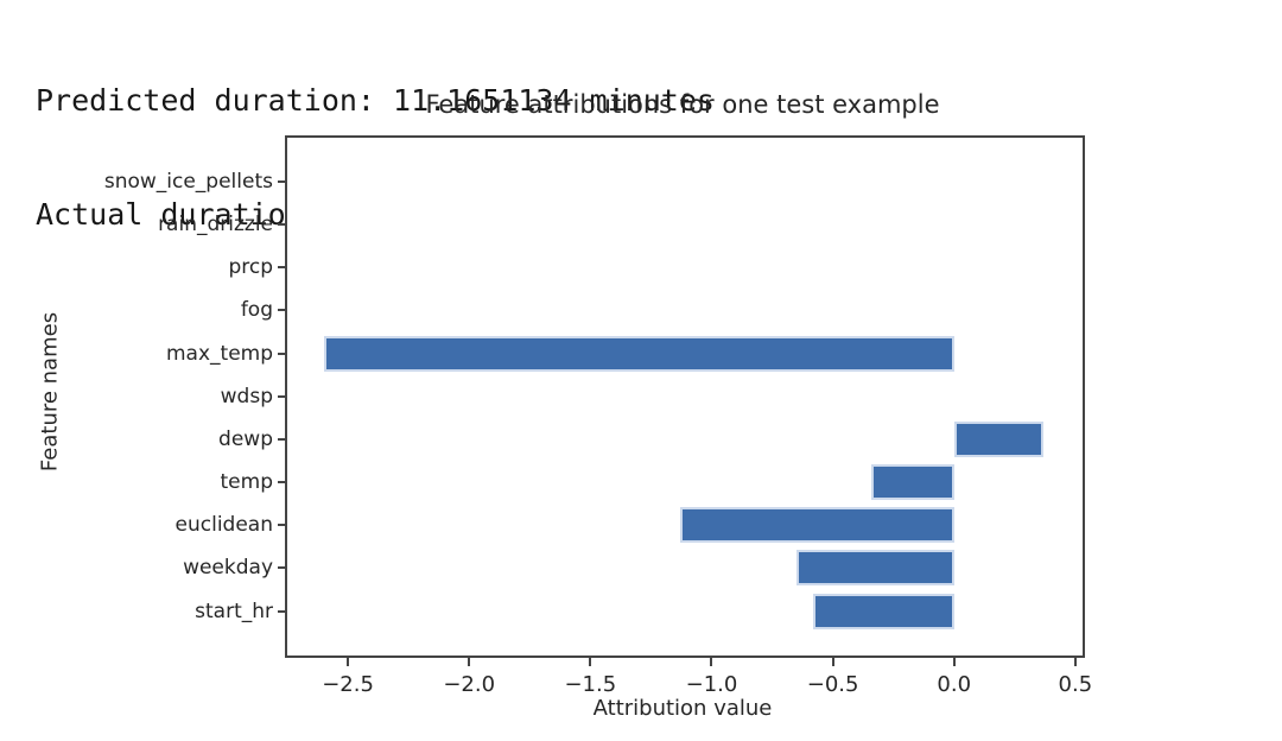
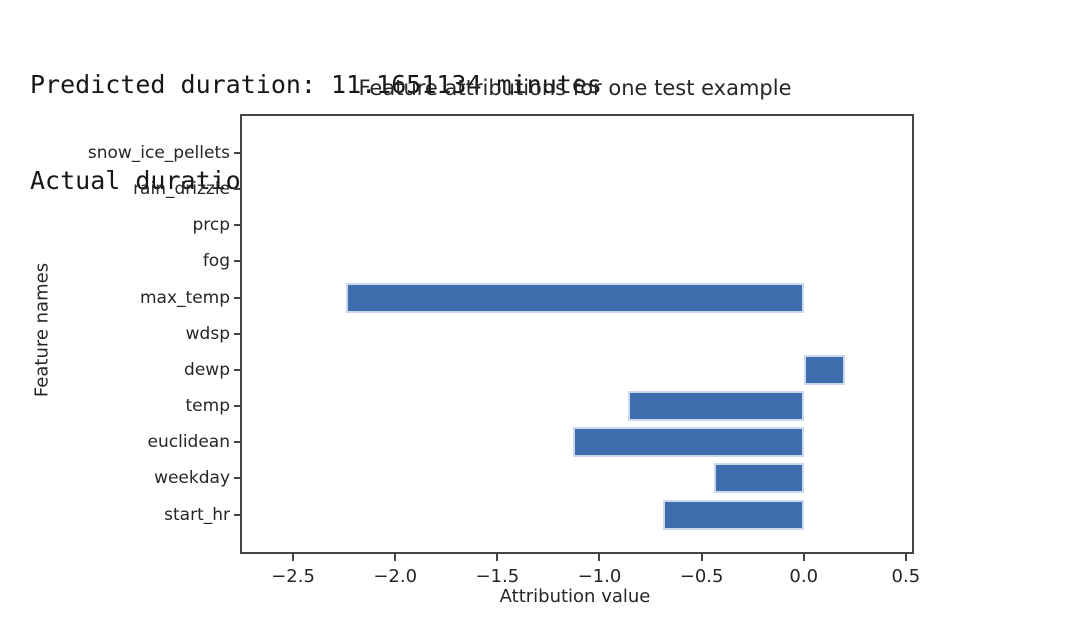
max_temp: -2.60 -> -2.24
dewp: 0.37 -> 0.20
temp: -0.34 -> -0.86
weekday: -0.65 -> -0.44
start_hr: -0.58 -> -0.69
